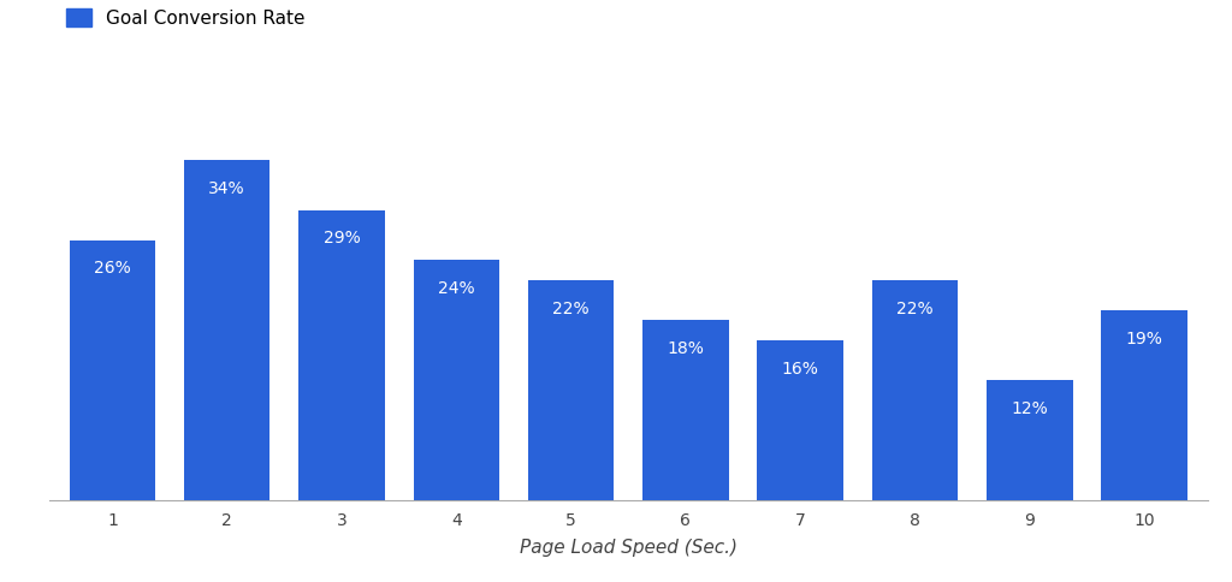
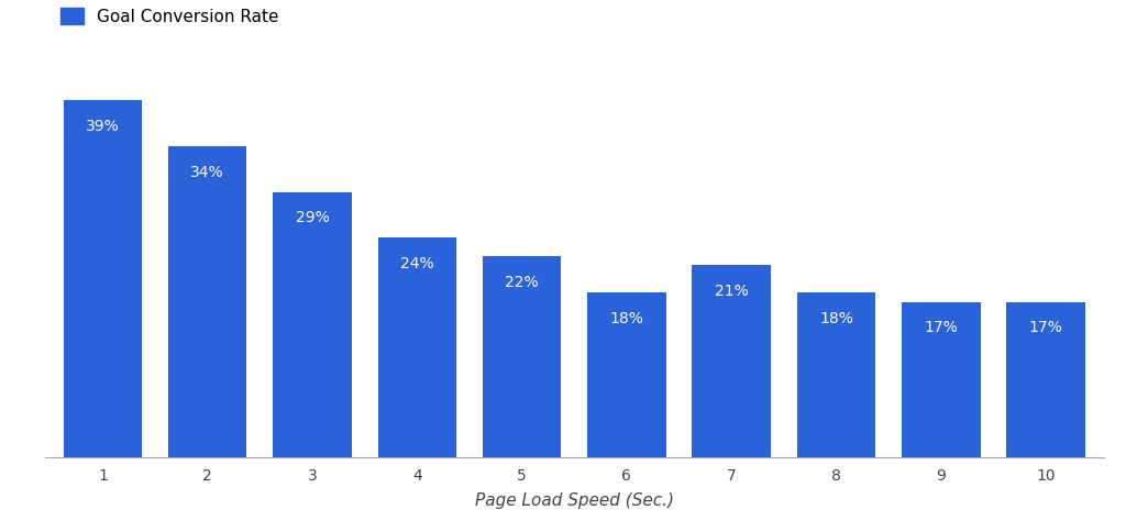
1: 26% -> 39%
7: 16% -> 21%
8: 22% -> 18%
9: 12% -> 17%
10: 19% -> 17%
